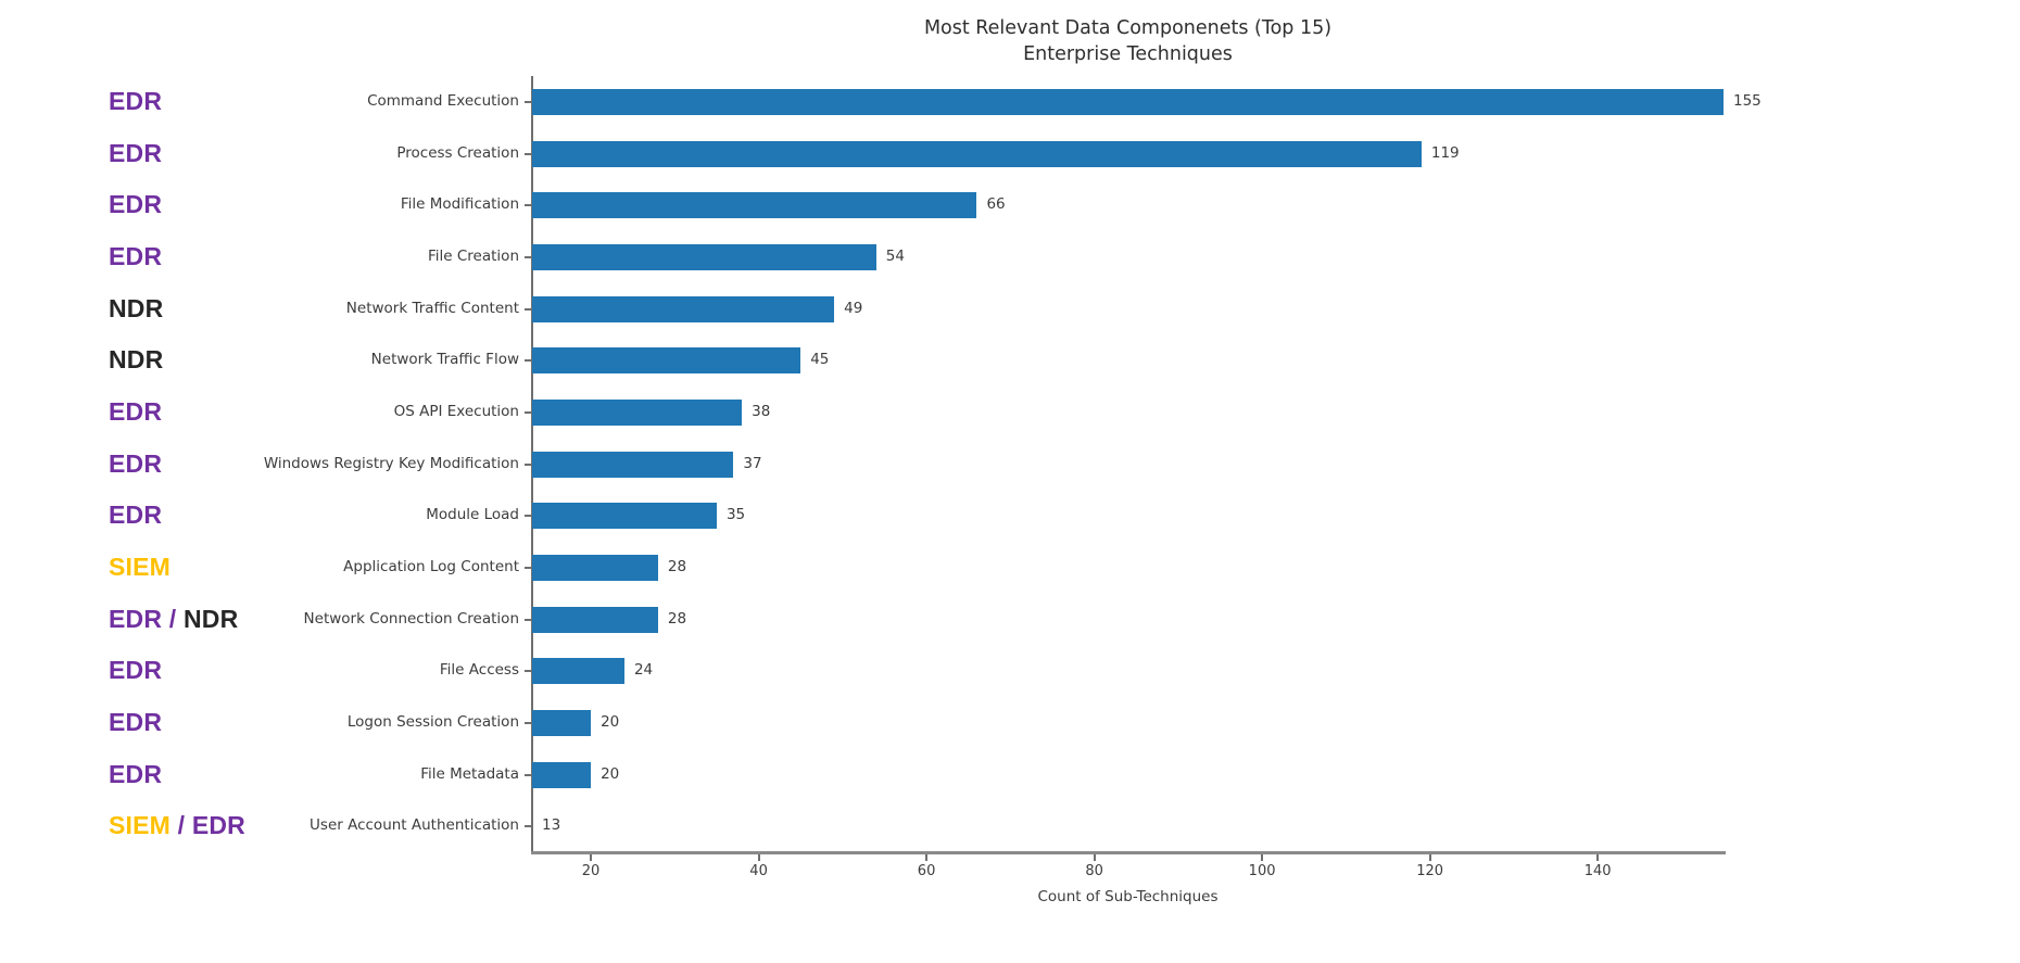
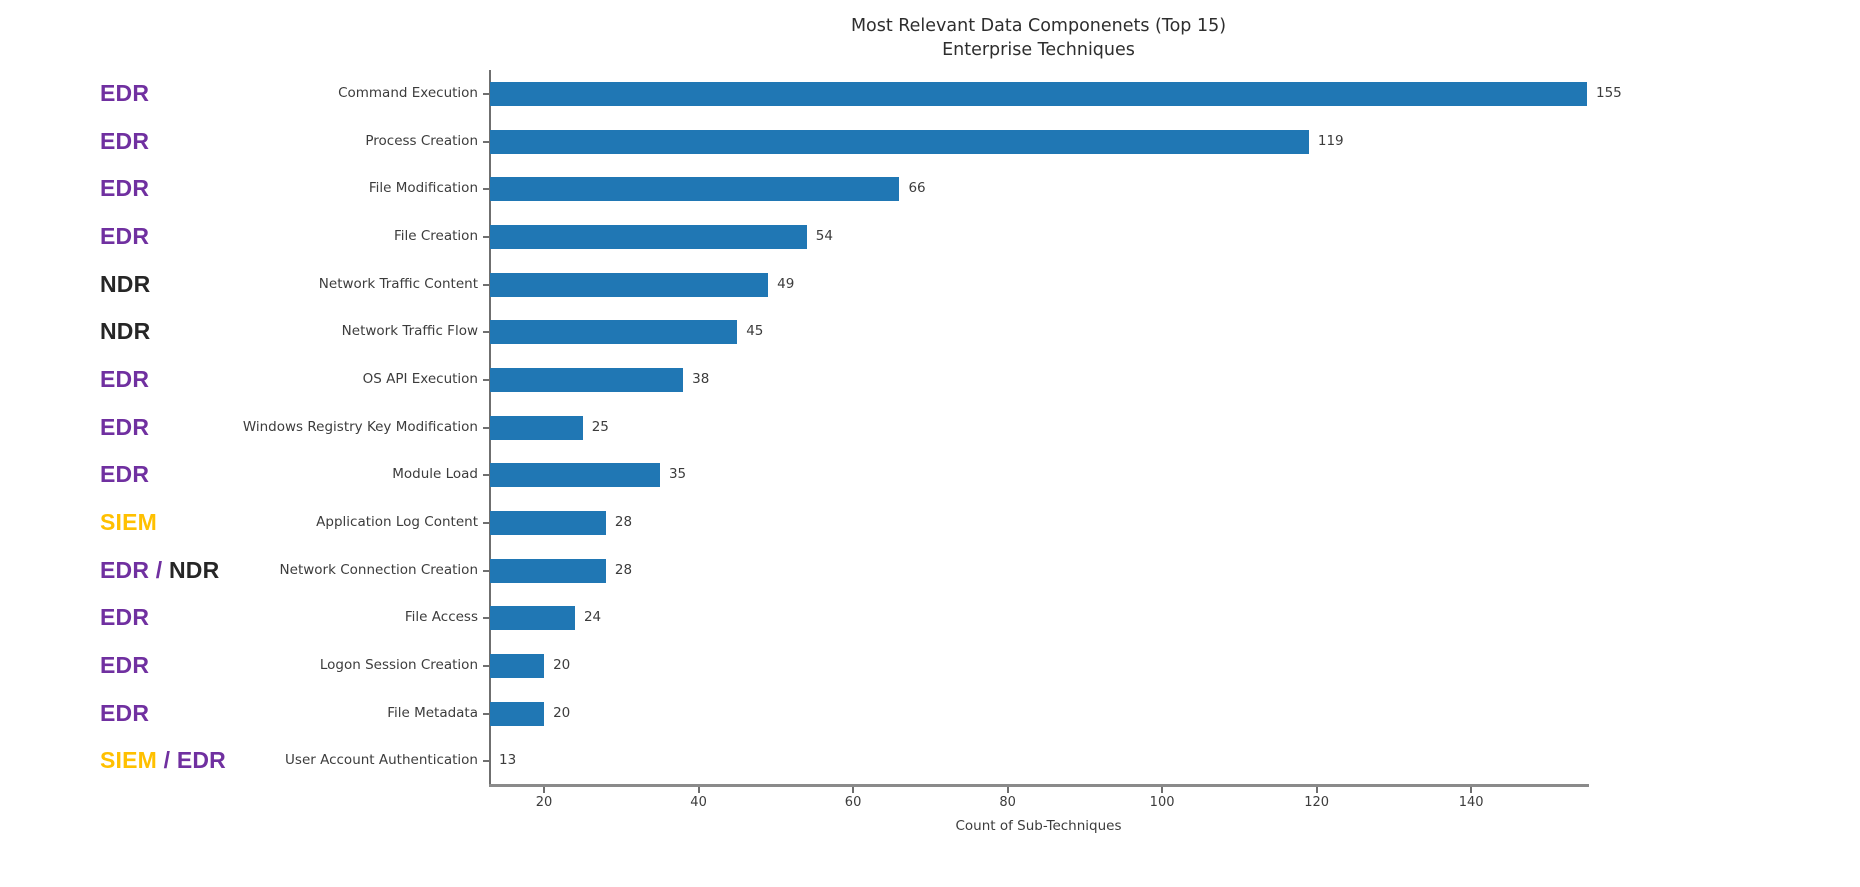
Windows Registry Key Modification: 37 -> 25
